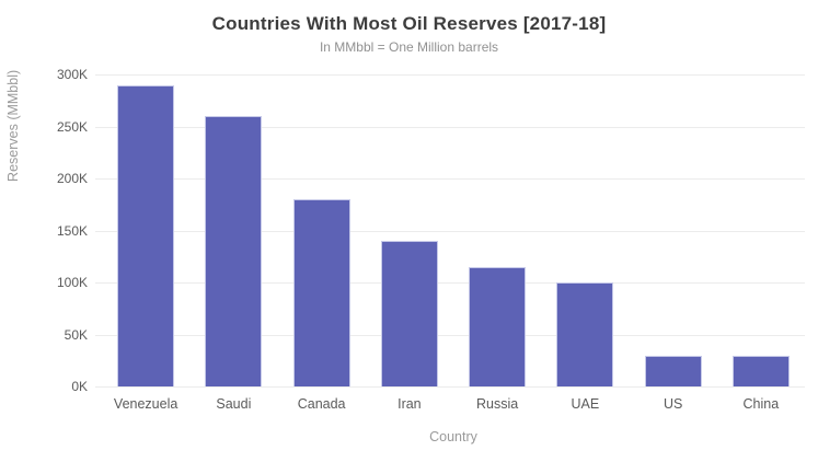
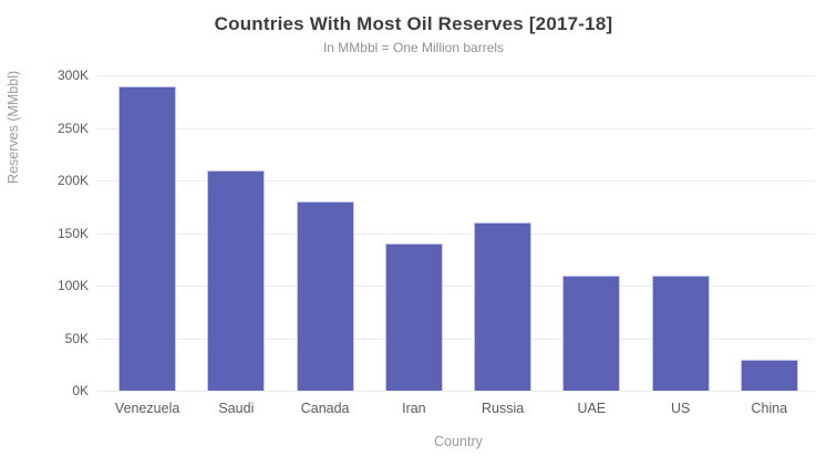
Saudi: 260K -> 210K
Russia: 120K -> 160K
UAE: 100K -> 110K
US: 30K -> 110K
